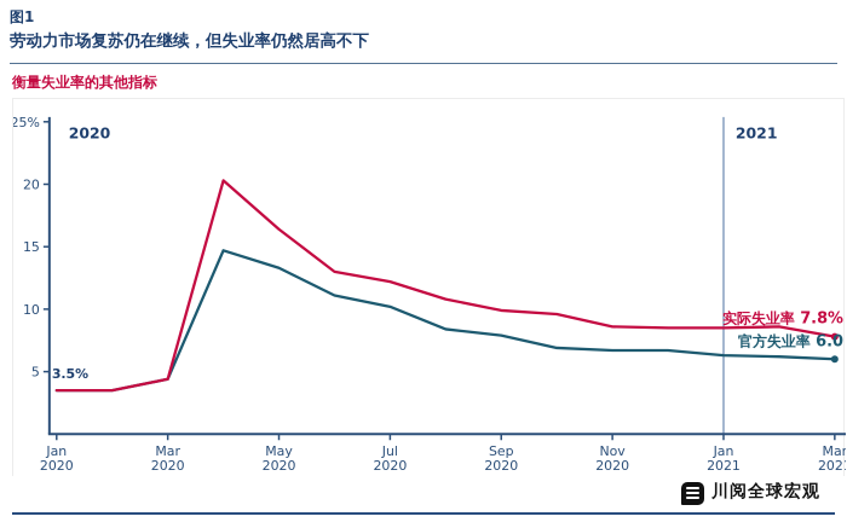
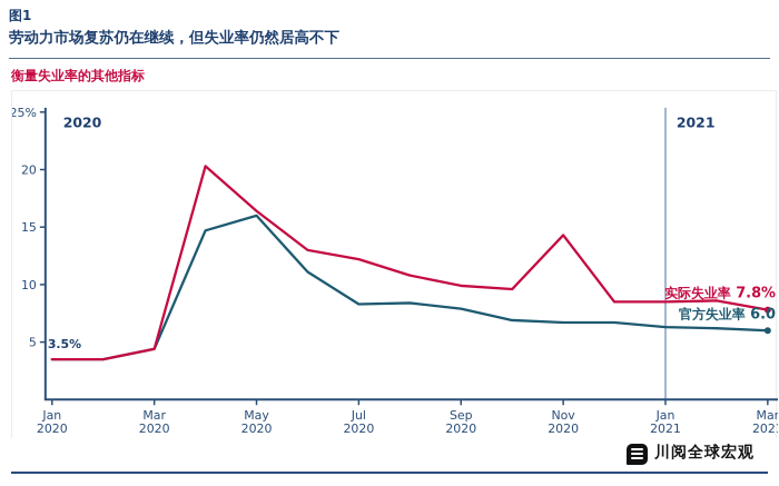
官方失业率/May 2020: 13.3% -> 16.0%
官方失业率/Jul 2020: 10.2% -> 8.3%
实际失业率/Nov 2020: 8.6% -> 14.3%
